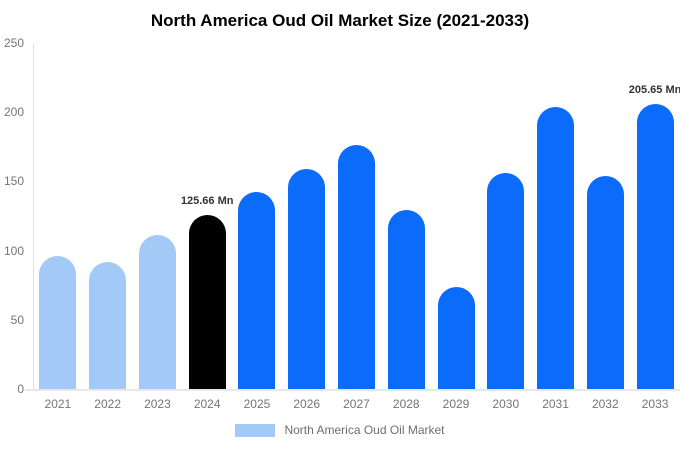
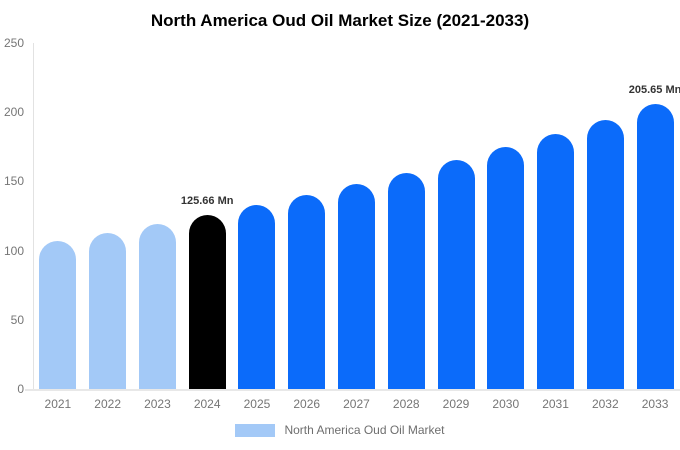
2021: 96 -> 107
2022: 92 -> 113
2023: 111 -> 119
2025: 142 -> 133
2026: 159 -> 140
2027: 176 -> 148
2028: 129 -> 156
2029: 74 -> 165
2030: 156 -> 174
2031: 204 -> 184
2032: 154 -> 195
